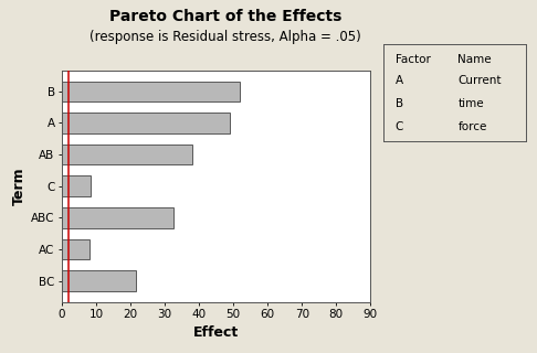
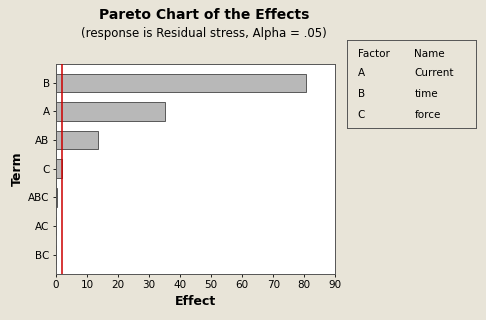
B: 52.0 -> 80.5
A: 49.0 -> 35.0
AB: 38.0 -> 13.5
C: 8.5 -> 2.0
ABC: 32.5 -> 0.4
AC: 8.0 -> 0.1
BC: 21.5 -> 0.1
